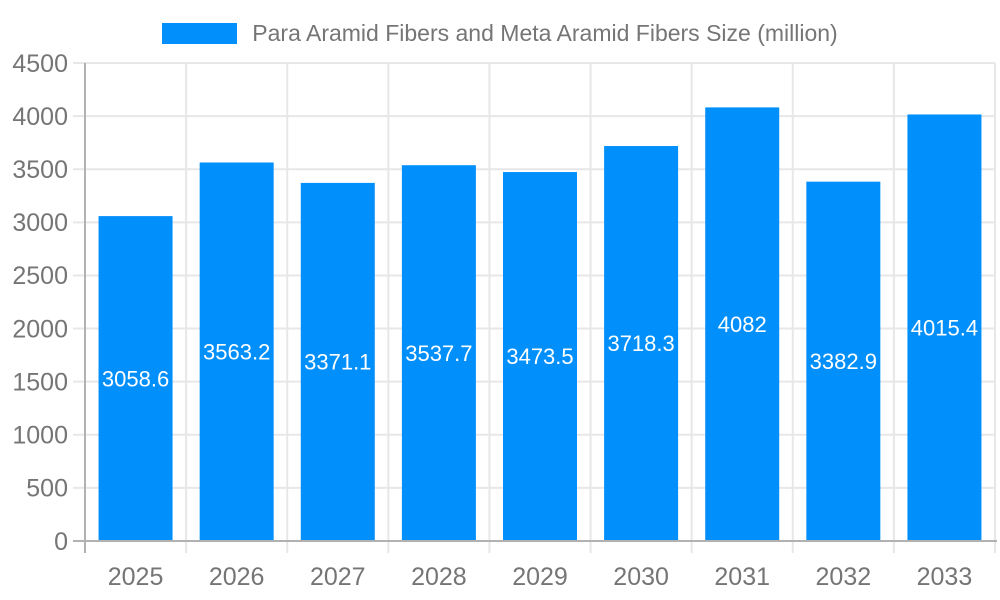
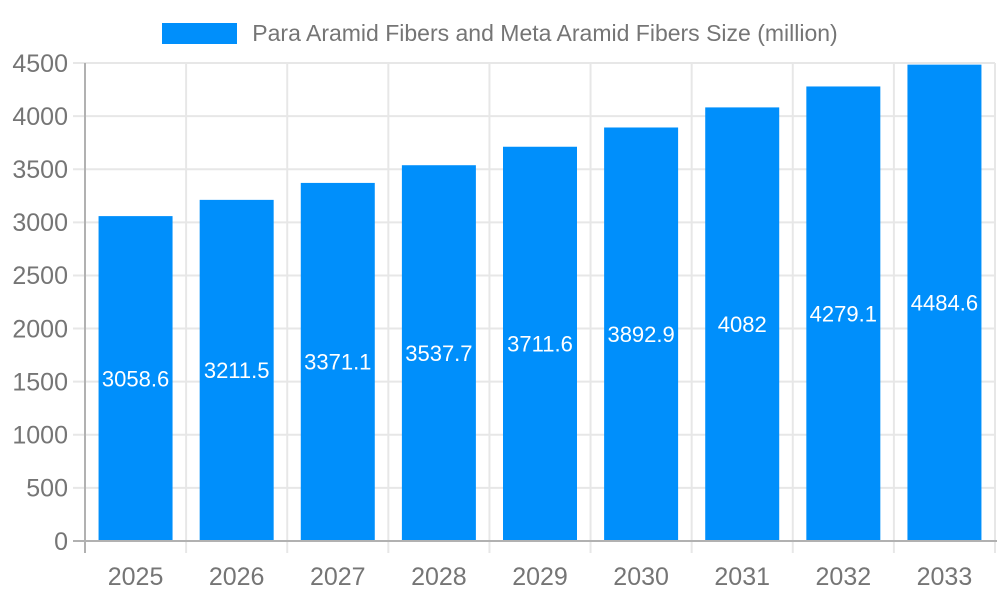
2026: 3563.2 -> 3211.5
2029: 3473.5 -> 3711.6
2030: 3718.3 -> 3892.9
2032: 3382.9 -> 4279.1
2033: 4015.4 -> 4484.6
